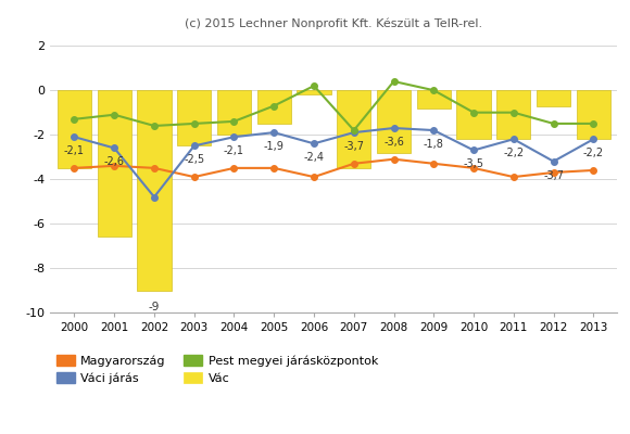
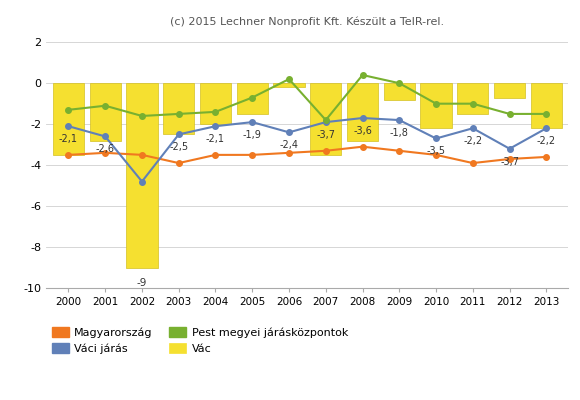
Vác/2001: -6.6 -> -2.8
Magyarország/2006: -3.9 -> -3.4
Vác/2011: -2.2 -> -1.5
